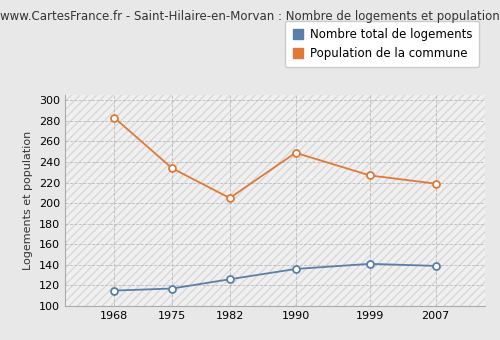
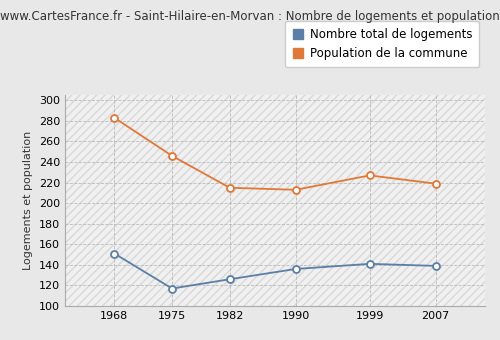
Nombre total de logements/1968: 115 -> 151
Population de la commune/1975: 234 -> 246
Population de la commune/1982: 205 -> 215
Population de la commune/1990: 249 -> 213
